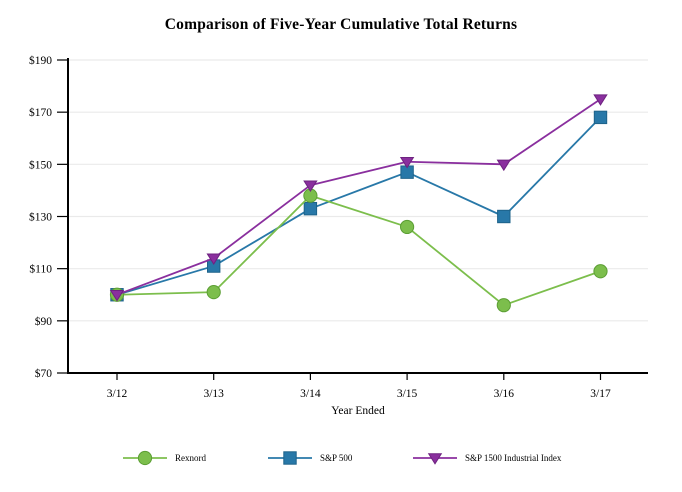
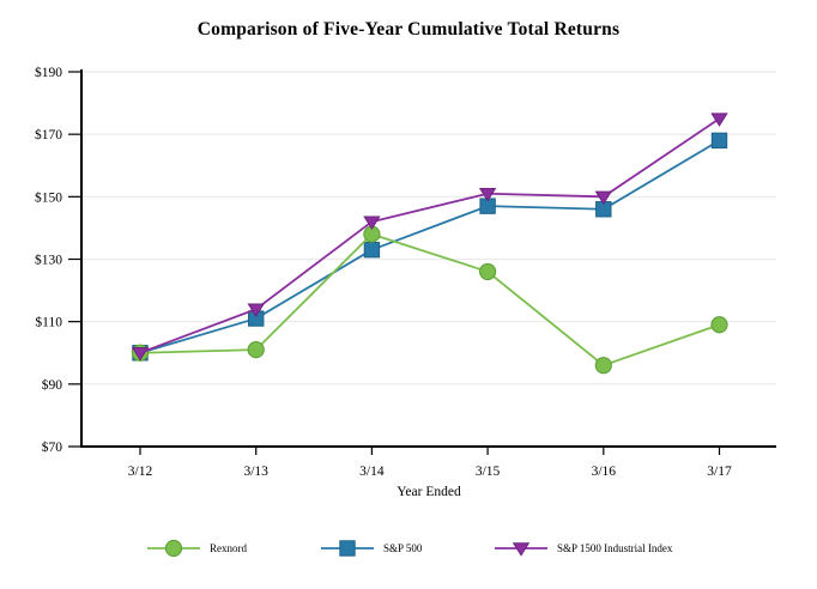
S&P 500/3/16: $130 -> $146
